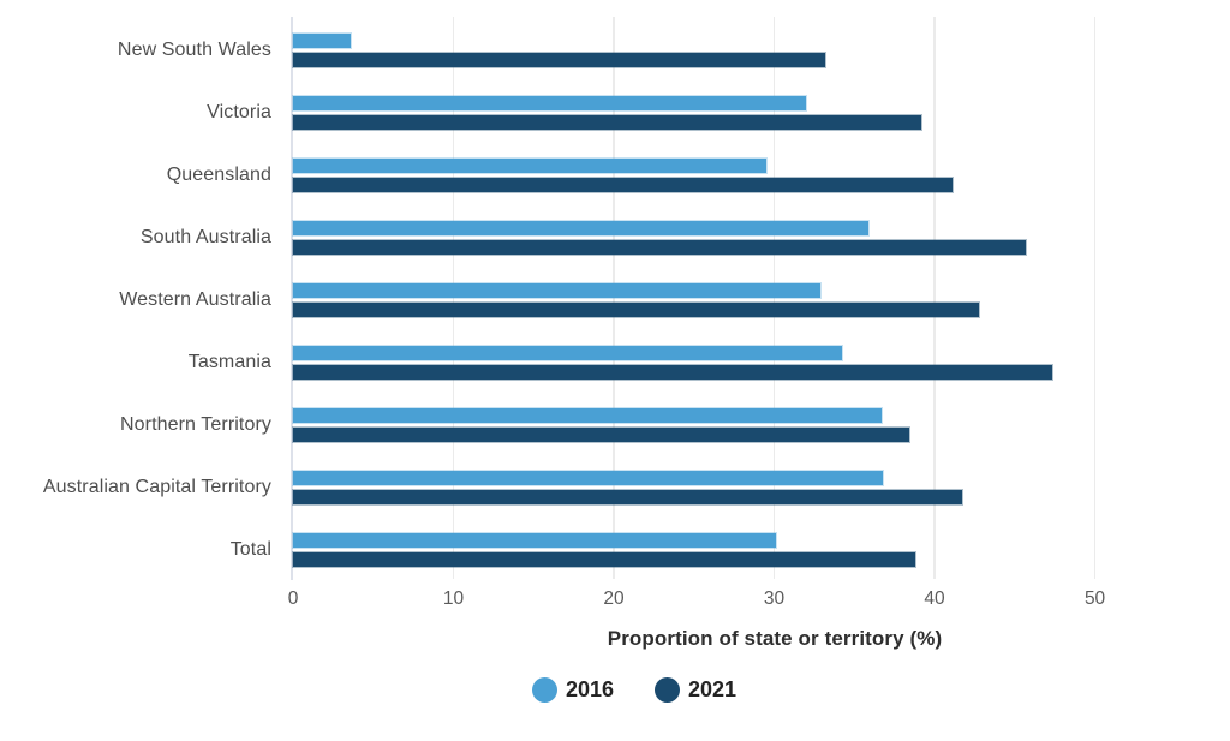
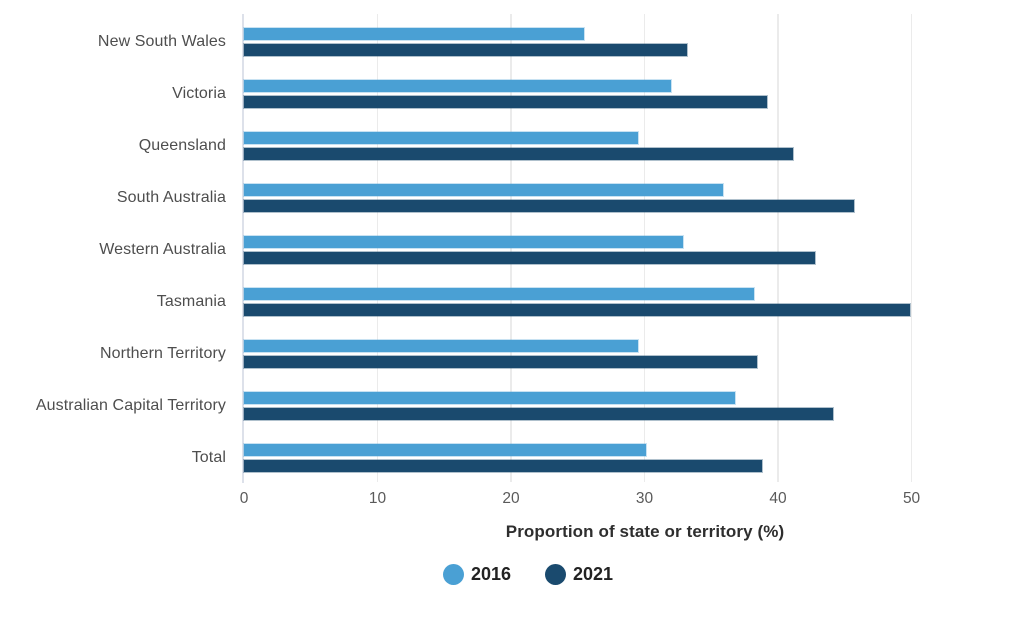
2016/New South Wales: 3.6 -> 25.5
2016/Tasmania: 34.2 -> 38.2
2021/Tasmania: 47.3 -> 49.9
2016/Northern Territory: 36.7 -> 29.5
2021/Australian Capital Territory: 41.7 -> 44.1
